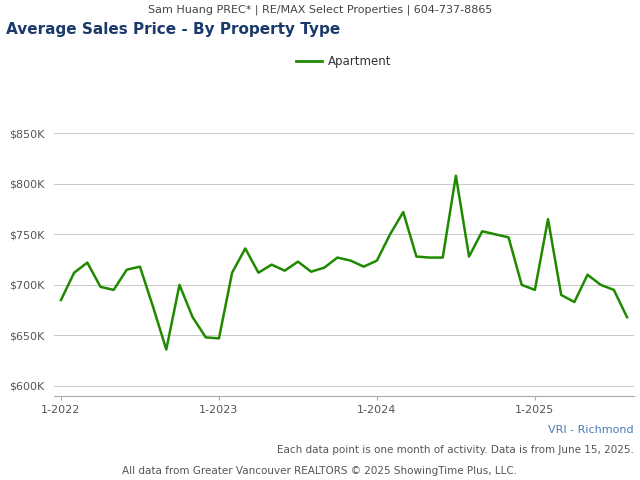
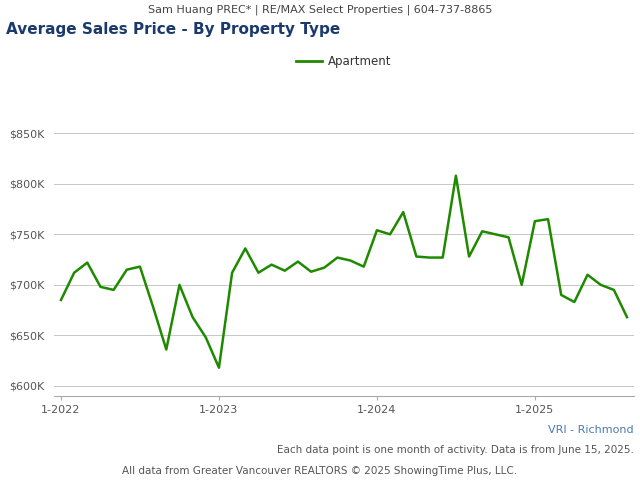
1-2023: $647K -> $618K
1-2024: $724K -> $754K
1-2025: $695K -> $763K
